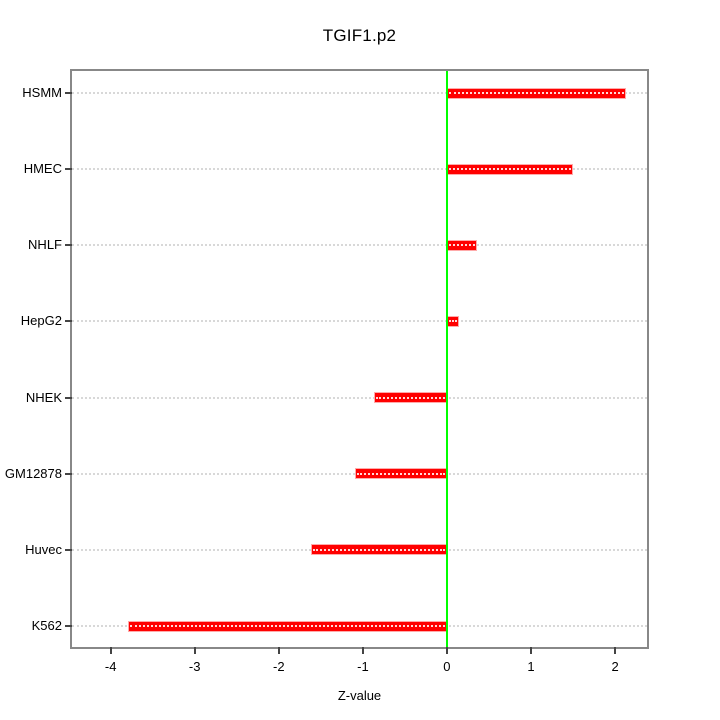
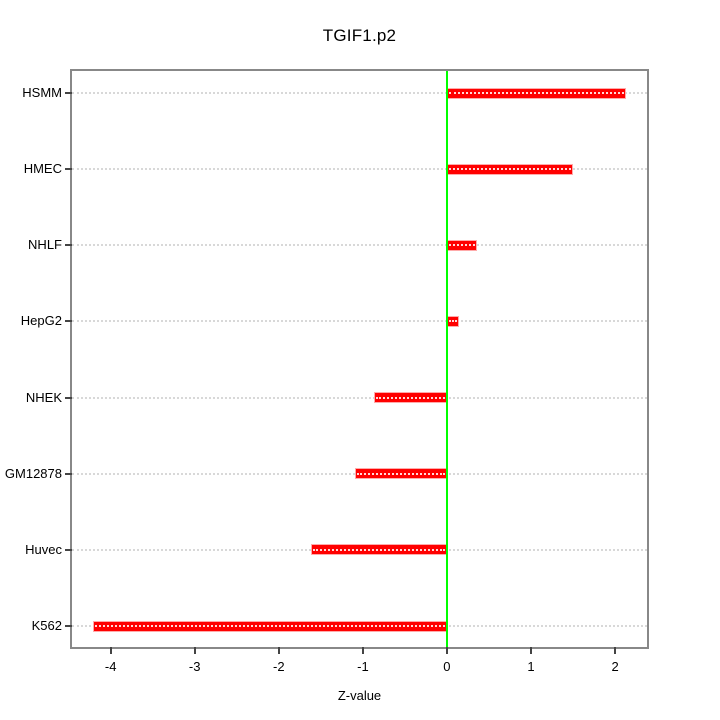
K562: -3.8 -> -4.2
